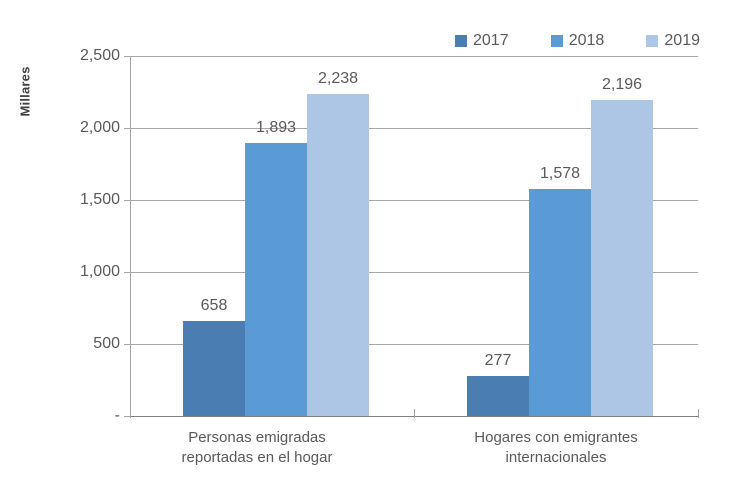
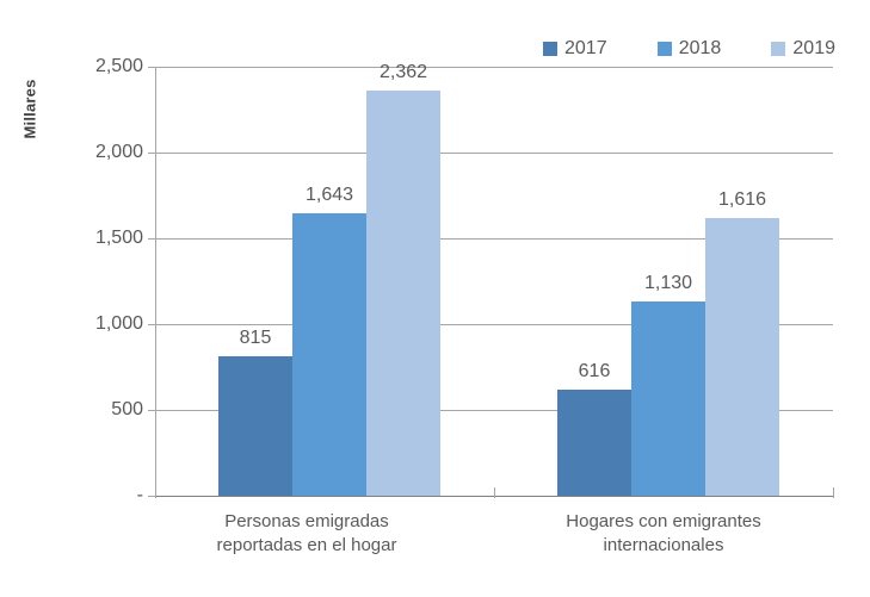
2017/Personas emigradas reportadas en el hogar: 658 -> 815
2018/Personas emigradas reportadas en el hogar: 1,893 -> 1,643
2019/Personas emigradas reportadas en el hogar: 2,238 -> 2,362
2017/Hogares con emigrantes internacionales: 277 -> 616
2018/Hogares con emigrantes internacionales: 1,578 -> 1,130
2019/Hogares con emigrantes internacionales: 2,196 -> 1,616
